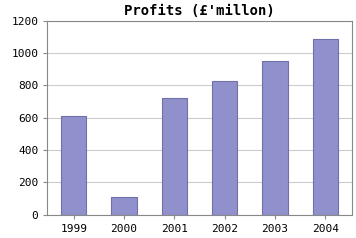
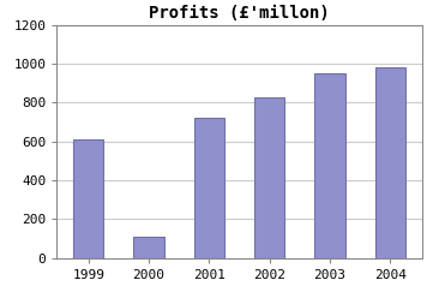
2004: 1090 -> 980
